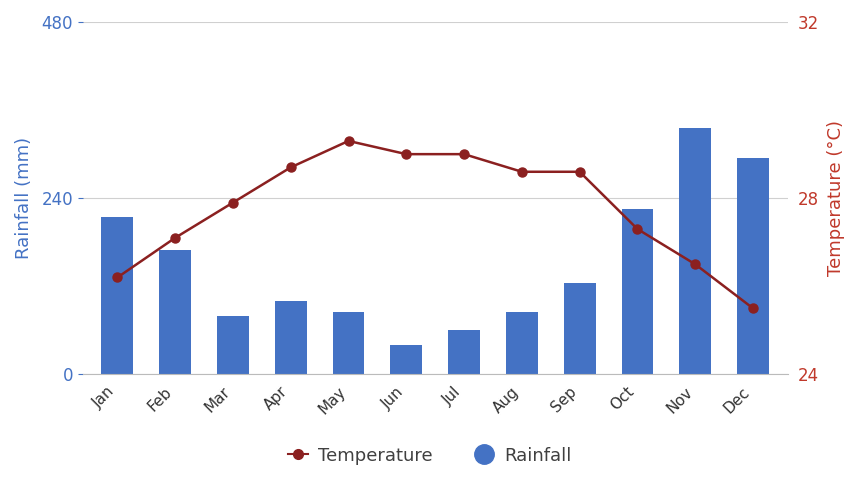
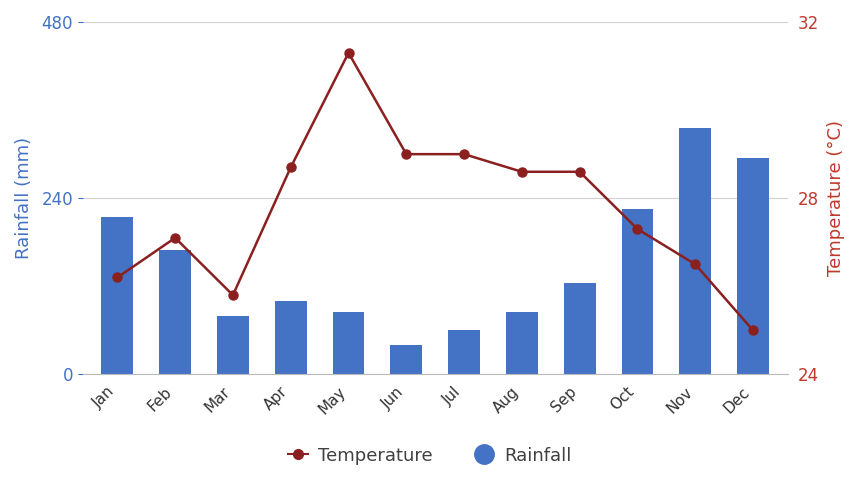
Temperature/Mar: 27.9 -> 25.8
Temperature/May: 29.3 -> 31.3
Temperature/Dec: 25.5 -> 25.0
